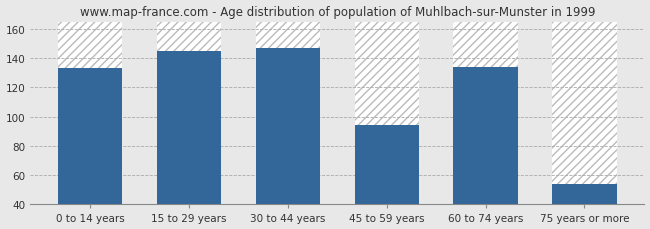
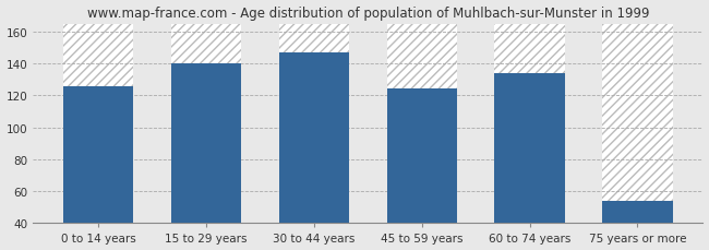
0 to 14 years: 133 -> 126
15 to 29 years: 145 -> 140
45 to 59 years: 94 -> 124
